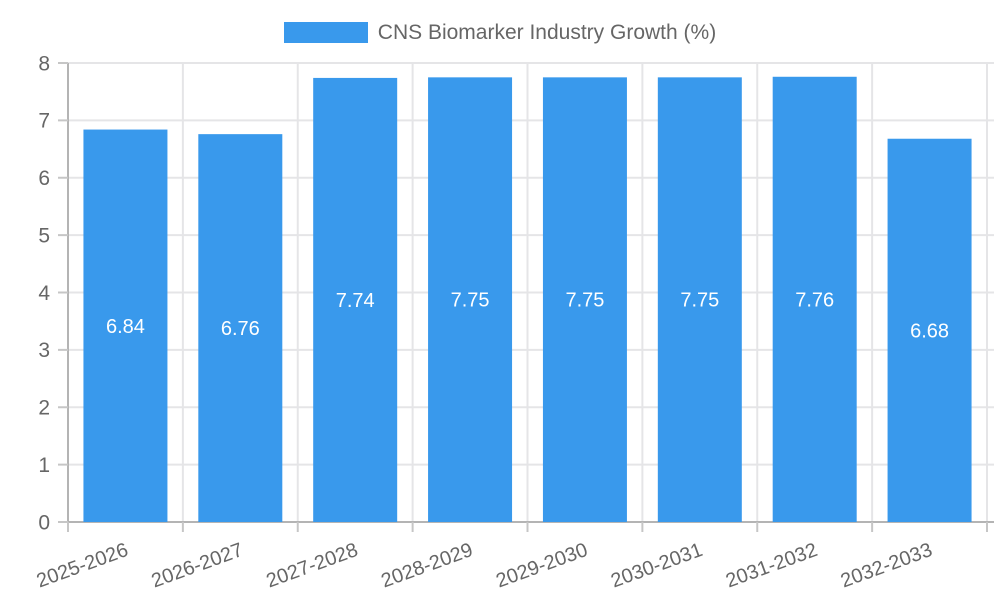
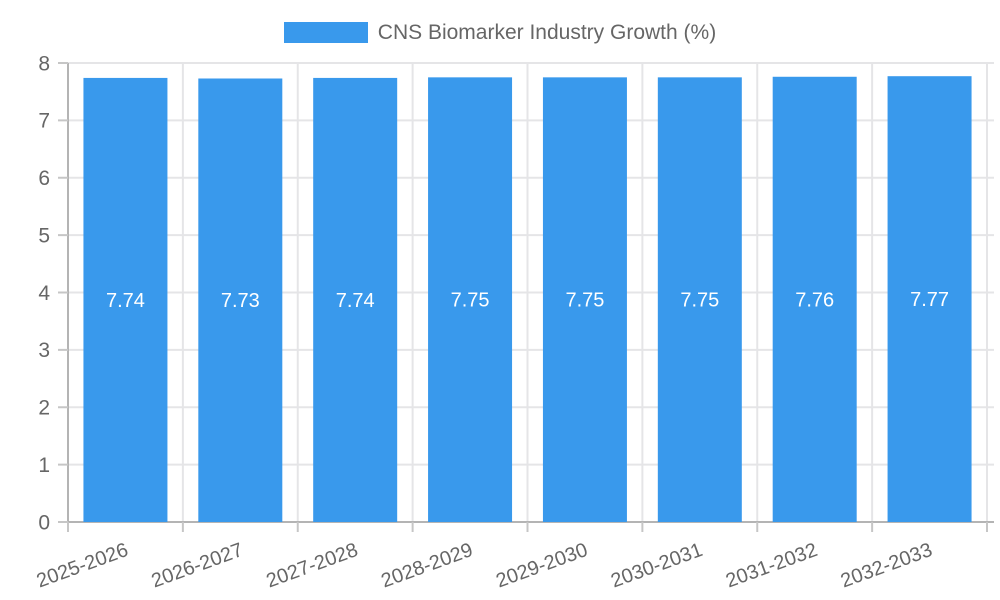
2025-2026: 6.84 -> 7.74
2026-2027: 6.76 -> 7.73
2032-2033: 6.68 -> 7.77
